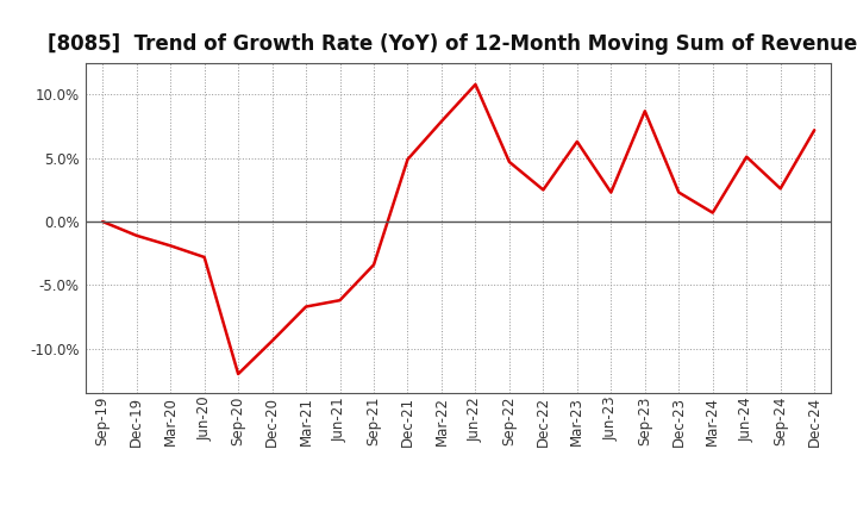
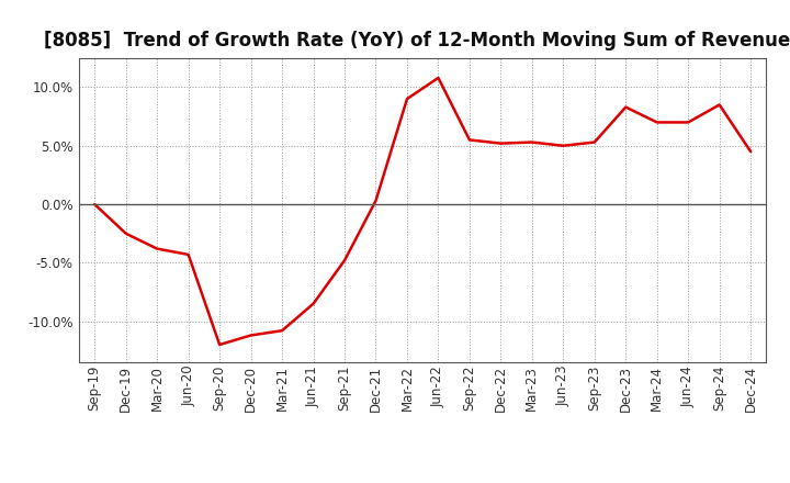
Dec-19: -1.1% -> -2.5%
Mar-20: -1.9% -> -3.8%
Jun-20: -2.8% -> -4.3%
Dec-20: -9.4% -> -11.2%
Mar-21: -6.7% -> -10.8%
Jun-21: -6.2% -> -8.5%
Sep-21: -3.4% -> -4.8%
Dec-21: 4.9% -> 0.3%
Mar-22: 7.9% -> 9.0%
Sep-22: 4.7% -> 5.5%
Dec-22: 2.5% -> 5.2%
Mar-23: 6.3% -> 5.3%
Jun-23: 2.3% -> 5.0%
Sep-23: 8.7% -> 5.3%
Dec-23: 2.3% -> 8.3%
Mar-24: 0.7% -> 7.0%
Jun-24: 5.1% -> 7.0%
Sep-24: 2.6% -> 8.5%
Dec-24: 7.2% -> 4.5%
